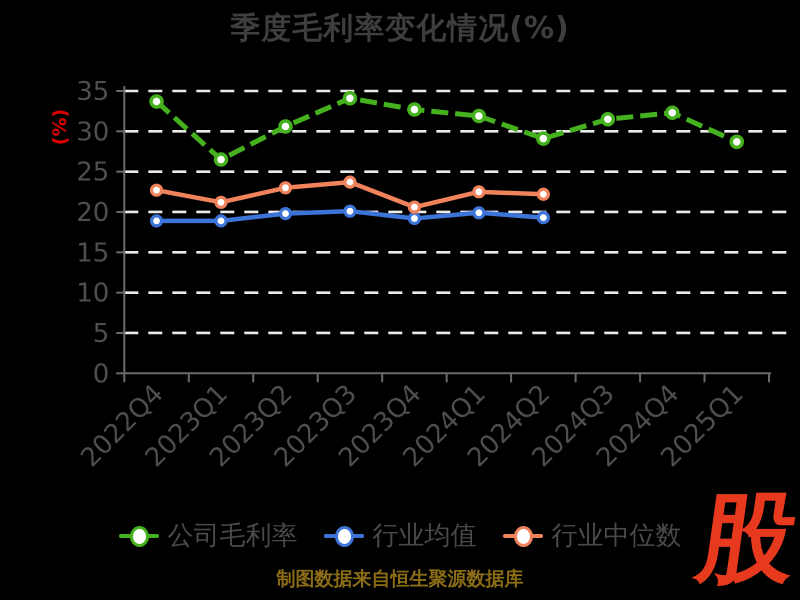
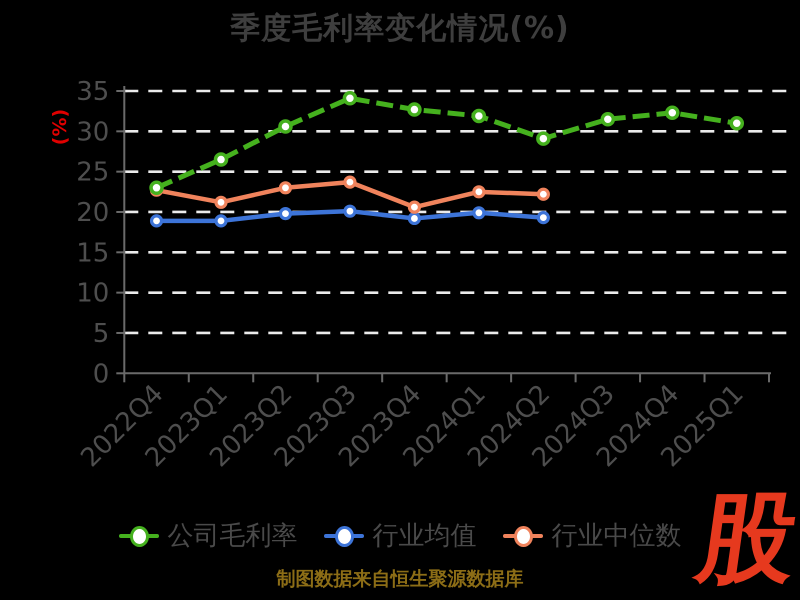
公司毛利率/2022Q4: 34 -> 23
公司毛利率/2025Q1: 29 -> 31
